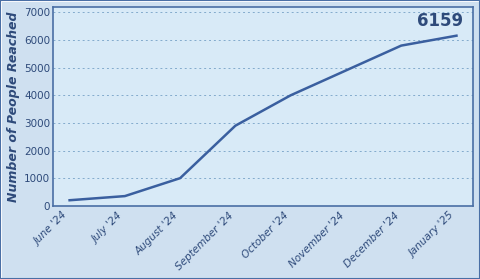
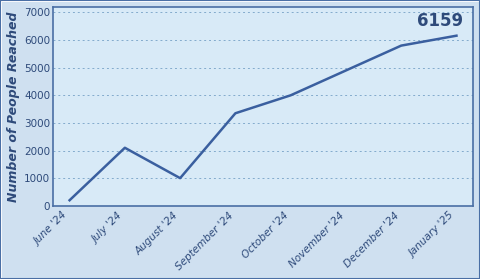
July '24: 350 -> 2100
September '24: 2900 -> 3350
